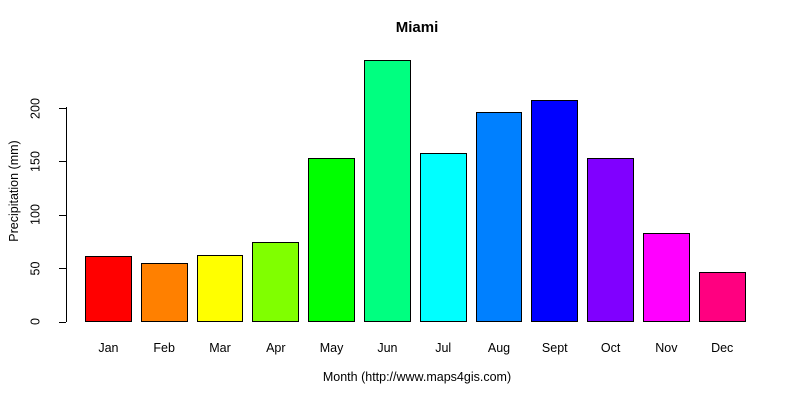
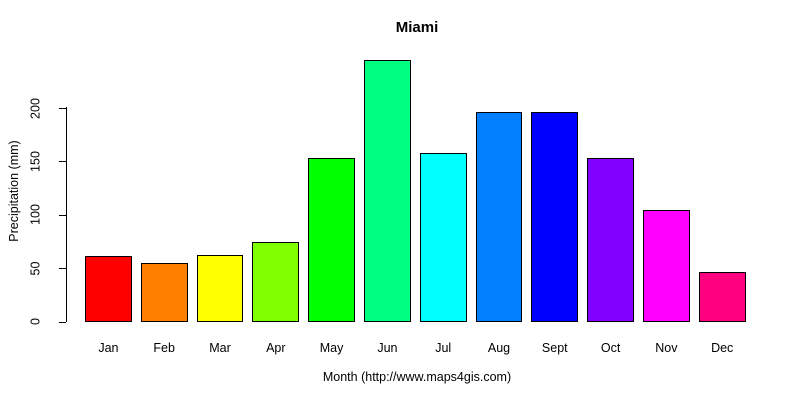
Sept: 208 -> 197
Nov: 83 -> 105
